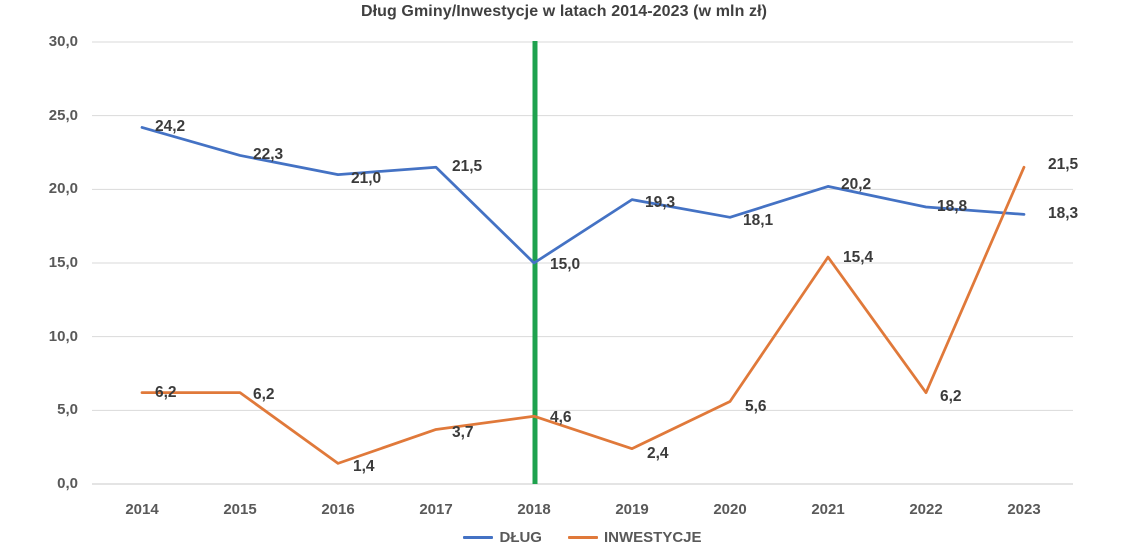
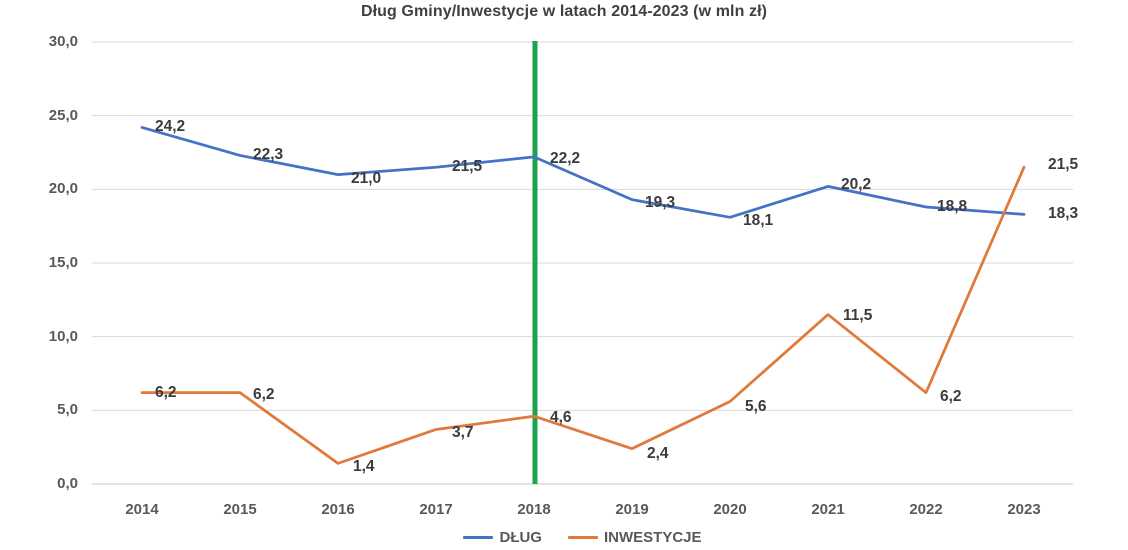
DŁUG/2018: 15,0 -> 22,2
INWESTYCJE/2021: 15,4 -> 11,5
